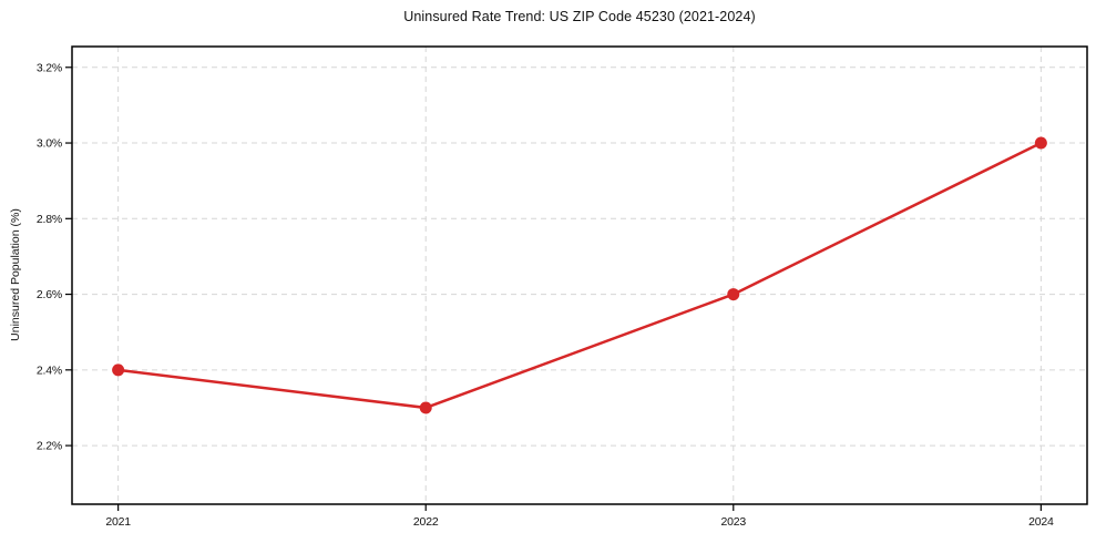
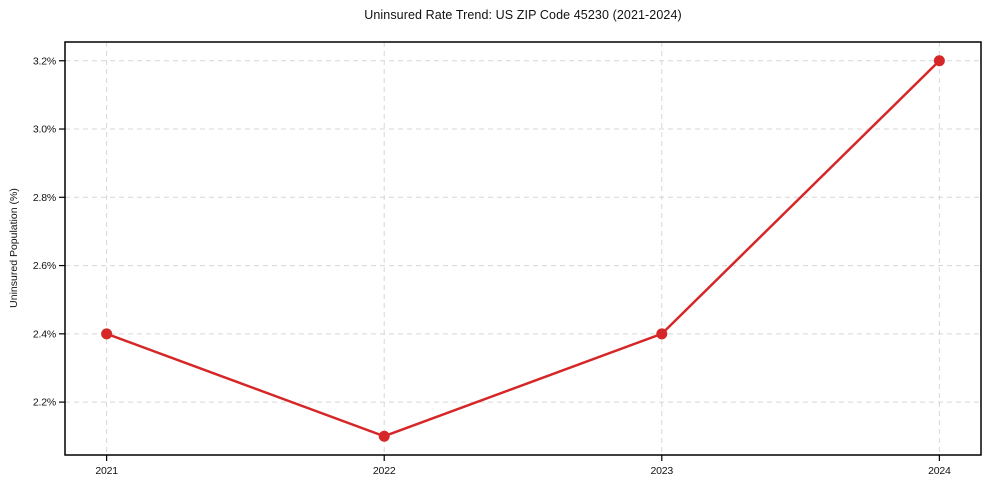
2022: 2.3% -> 2.1%
2023: 2.6% -> 2.4%
2024: 3.0% -> 3.2%
